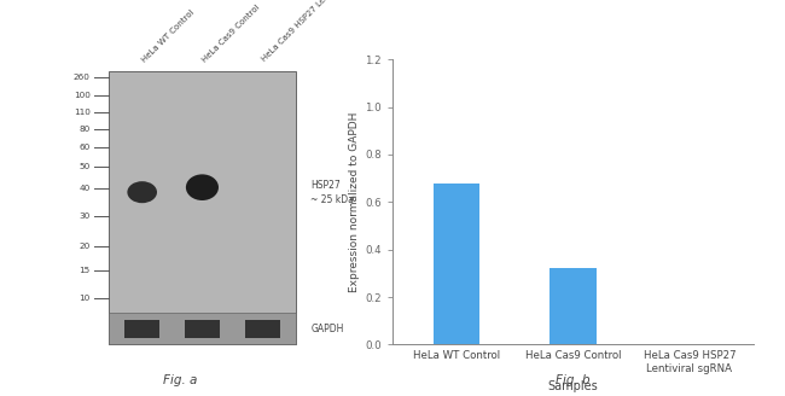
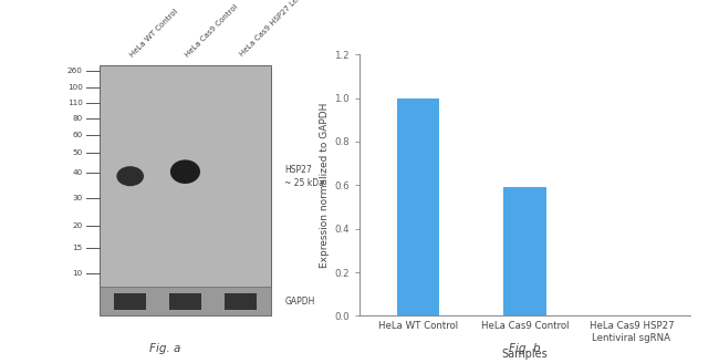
HeLa WT Control: 0.68 -> 1.00
HeLa Cas9 Control: 0.32 -> 0.59
